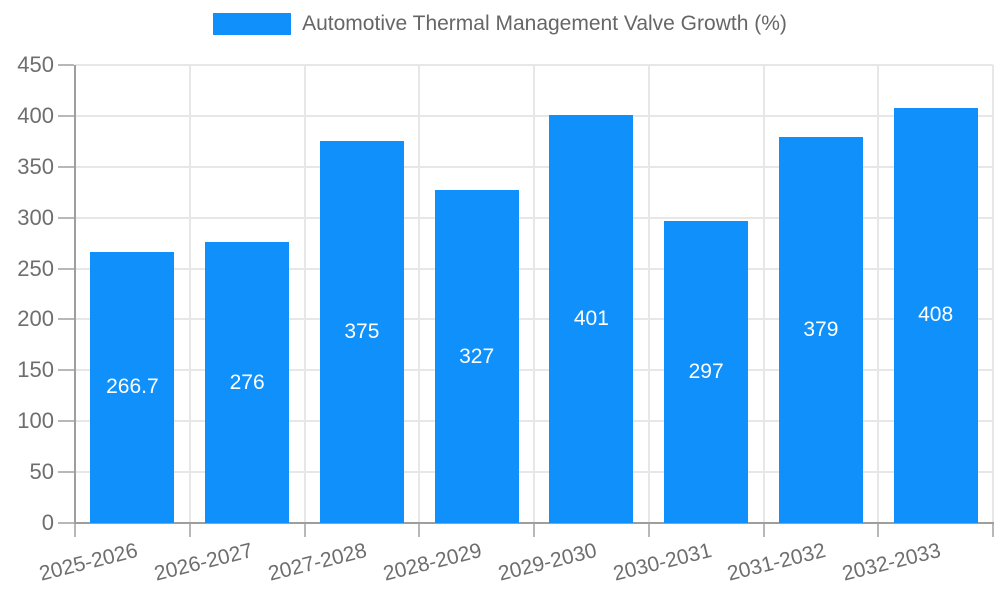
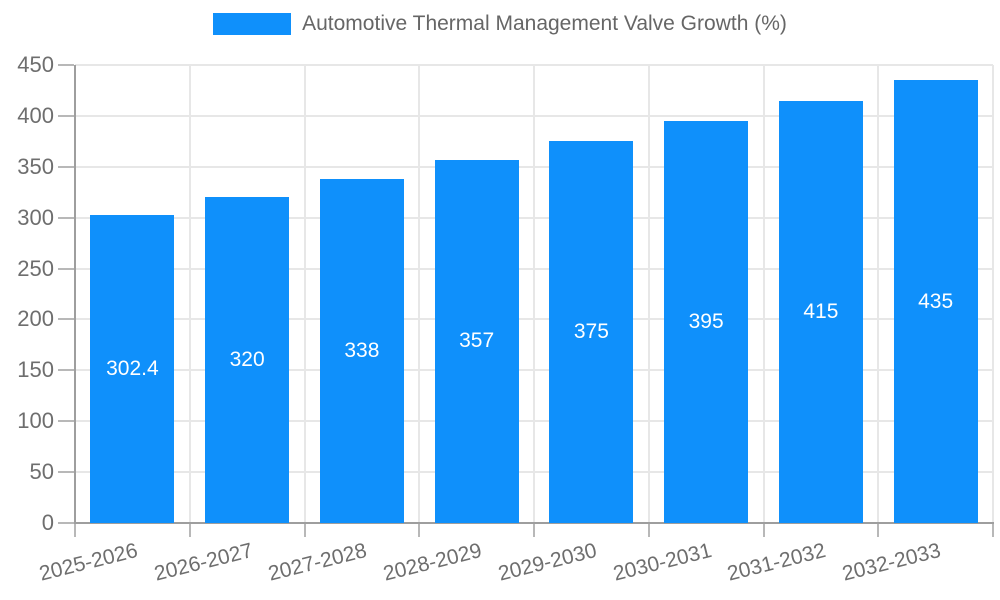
2025-2026: 266.7 -> 302.4
2026-2027: 276 -> 320
2027-2028: 375 -> 338
2028-2029: 327 -> 357
2029-2030: 401 -> 375
2030-2031: 297 -> 395
2031-2032: 379 -> 415
2032-2033: 408 -> 435
